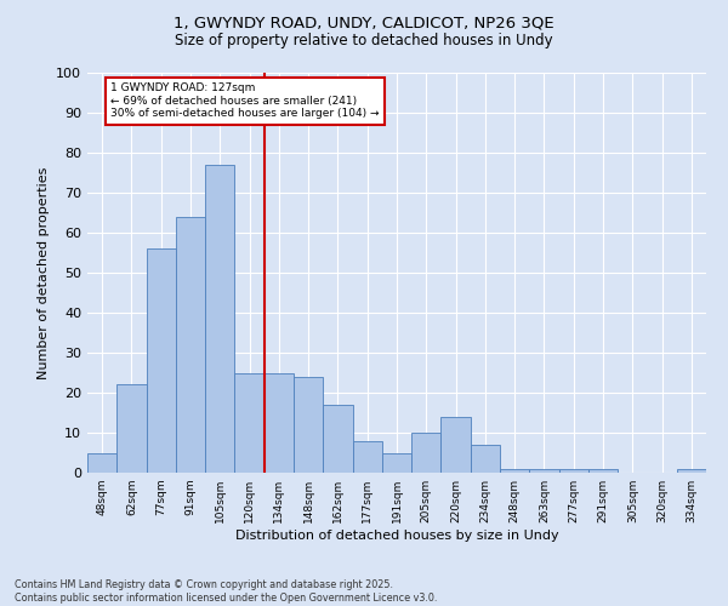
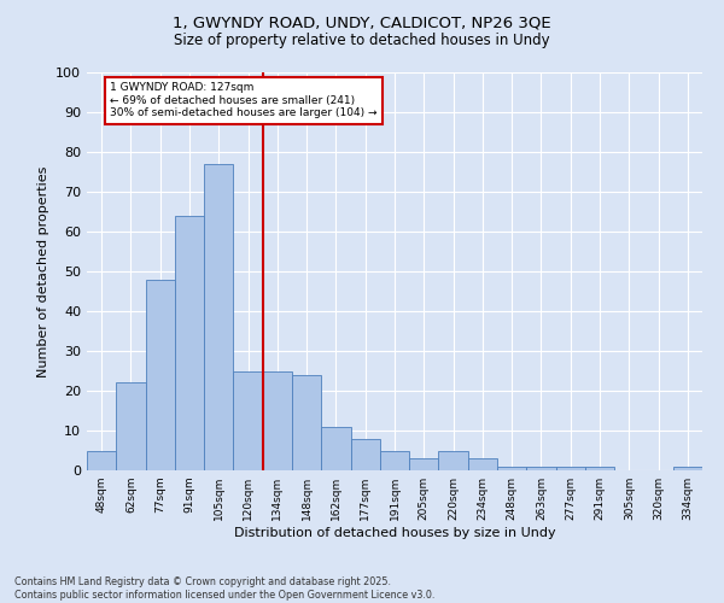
77sqm: 56 -> 48
162sqm: 17 -> 11
205sqm: 10 -> 3
220sqm: 14 -> 5
234sqm: 7 -> 3
